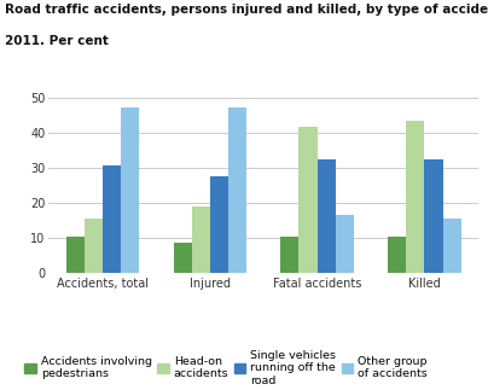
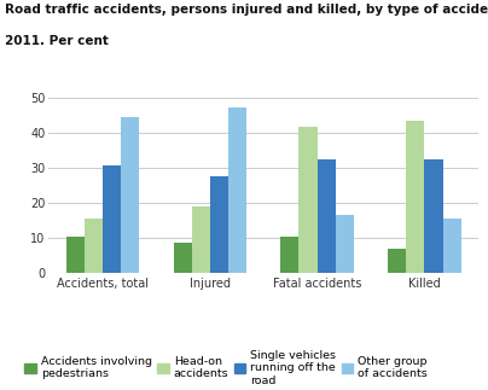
Other group of accidents/Accidents, total: 47.0 -> 44.5
Accidents involving pedestrians/Killed: 10.5 -> 7.0
